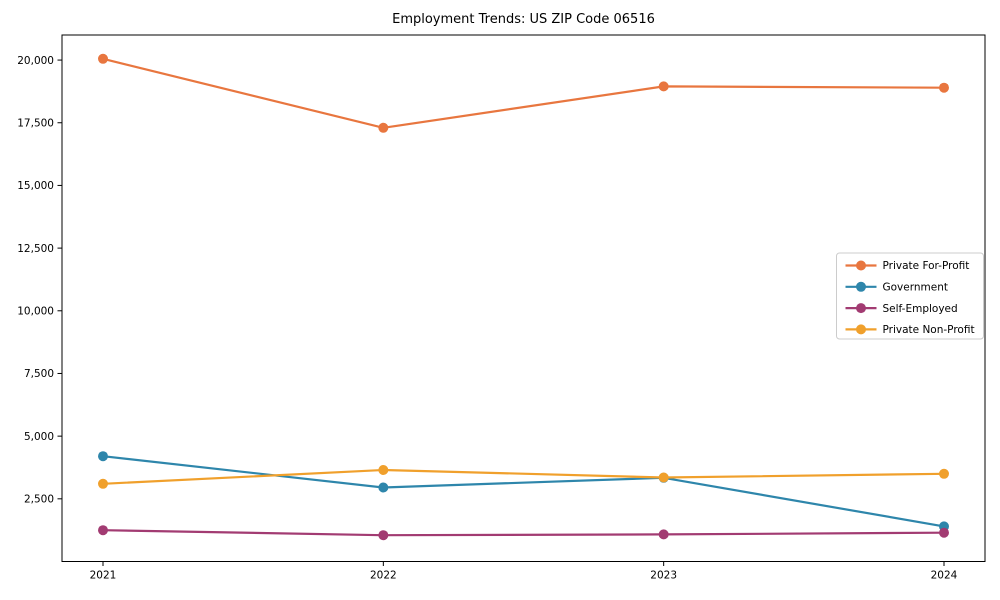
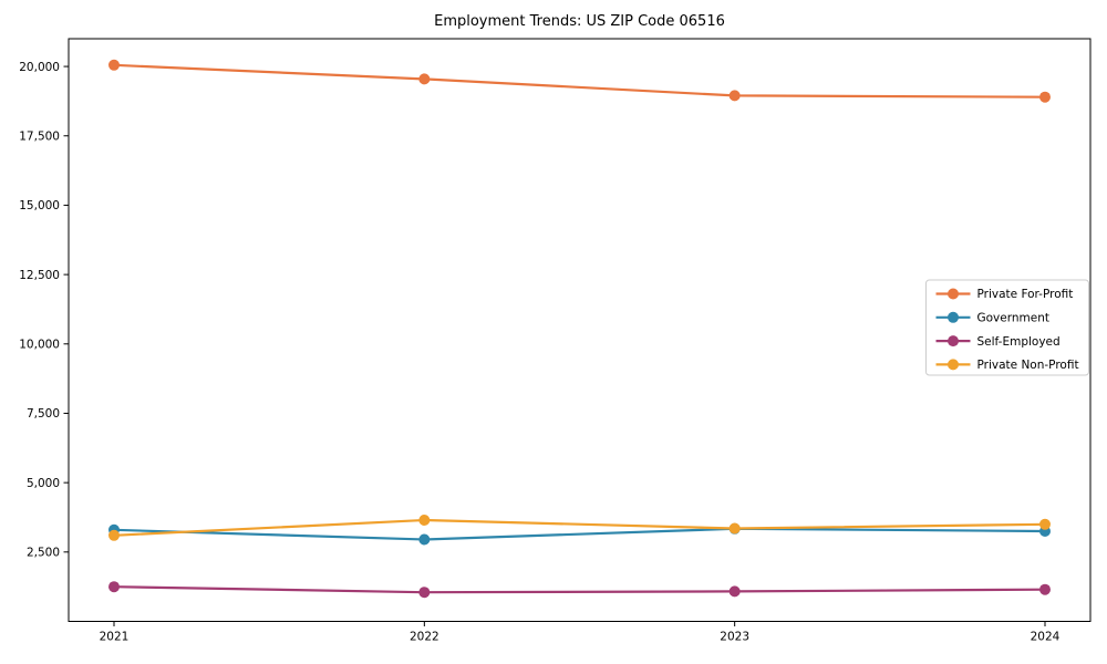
Government/2021: 4200 -> 3300
Private For-Profit/2022: 17300 -> 19600
Government/2024: 1400 -> 3200
